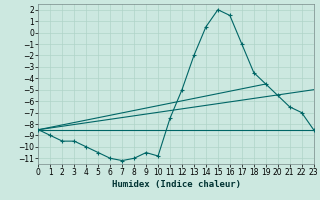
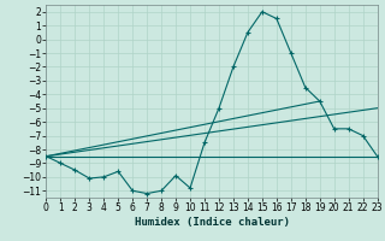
3: -9.5 -> -10.1
5: -10.5 -> -9.6
9: -10.5 -> -9.9
20: -5.5 -> -6.5
